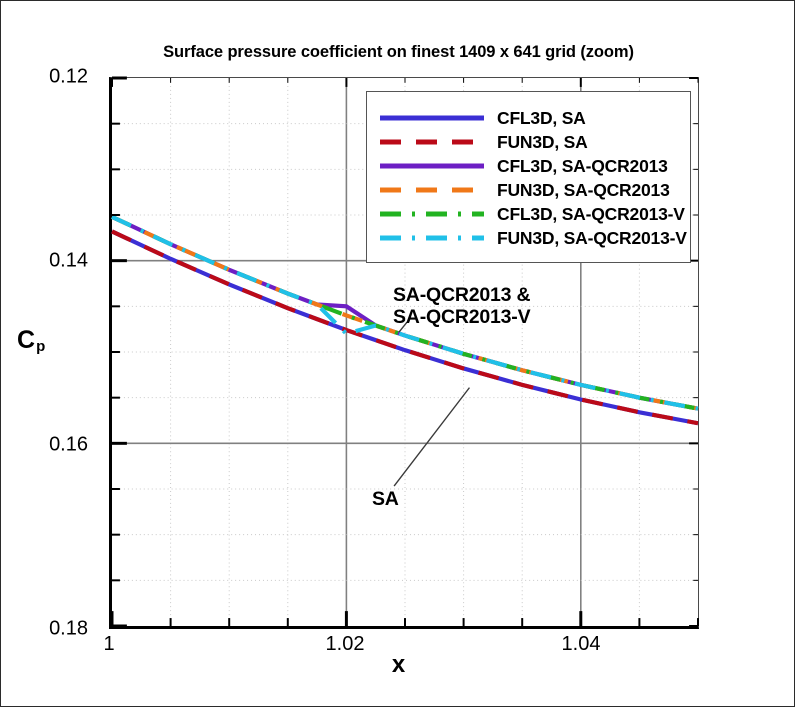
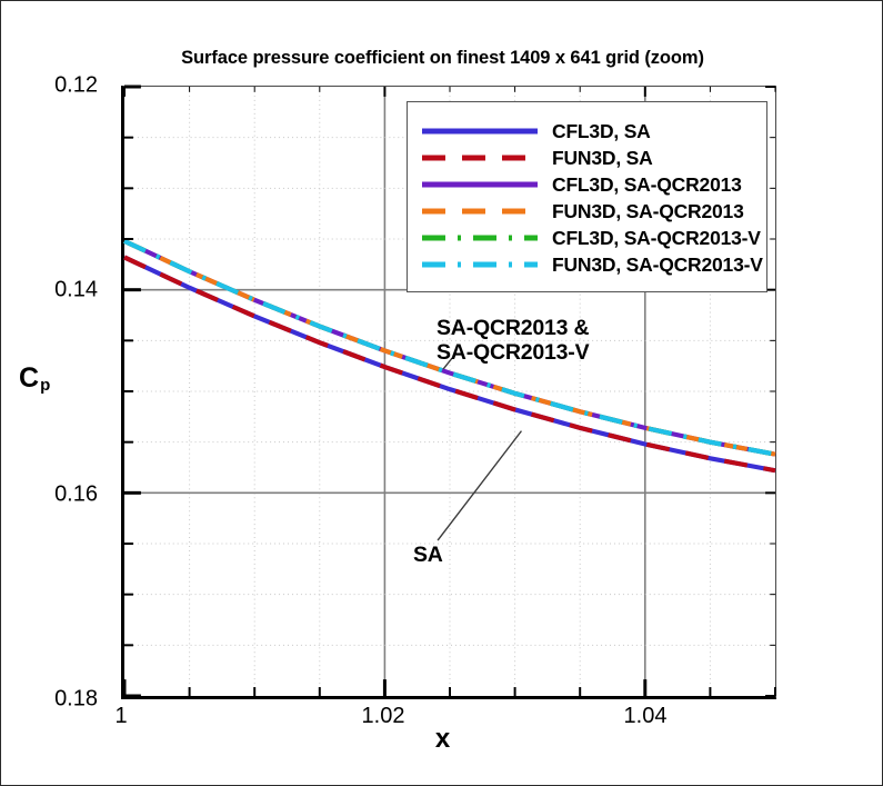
CFL3D, SA-QCR2013/1.02: 0.145 -> 0.146
FUN3D, SA-QCR2013-V/1.02: 0.148 -> 0.146
